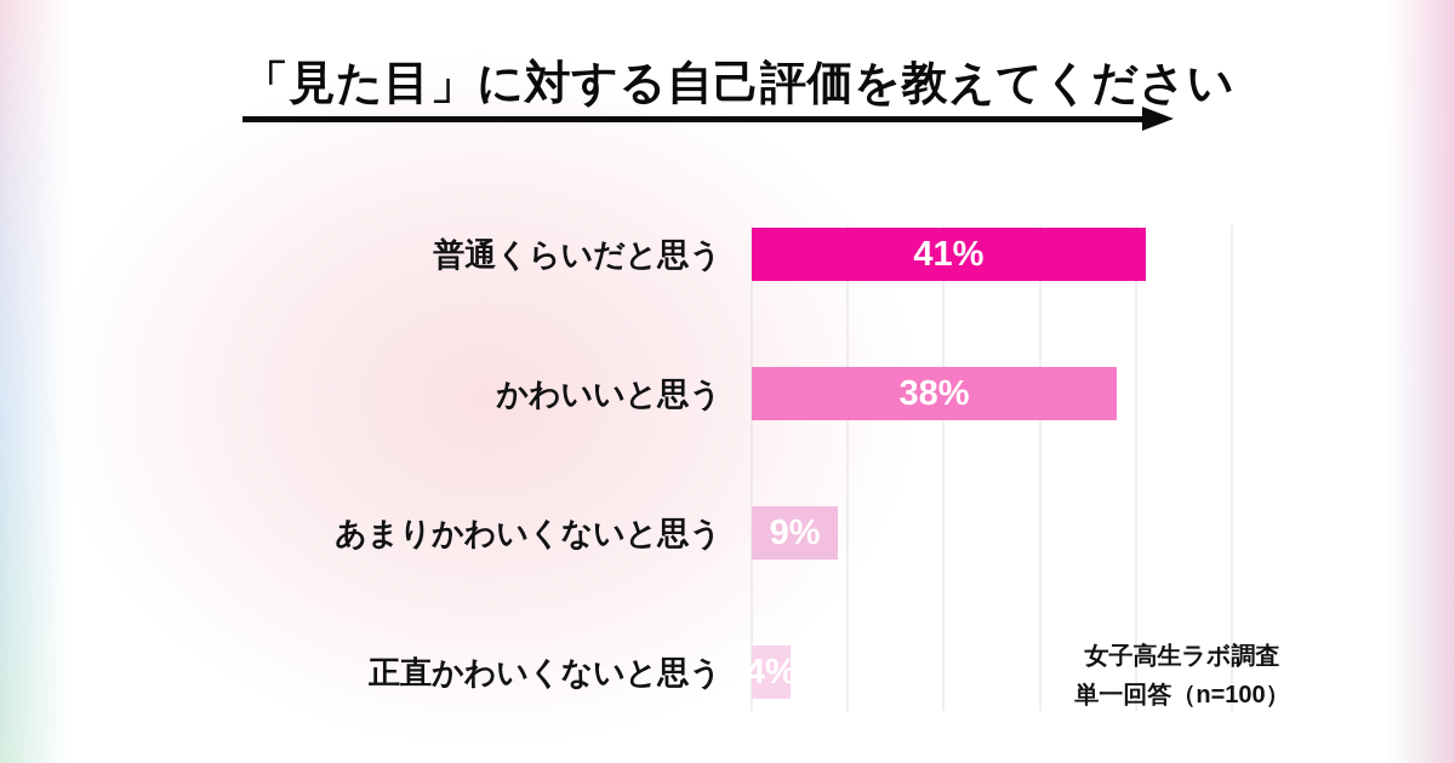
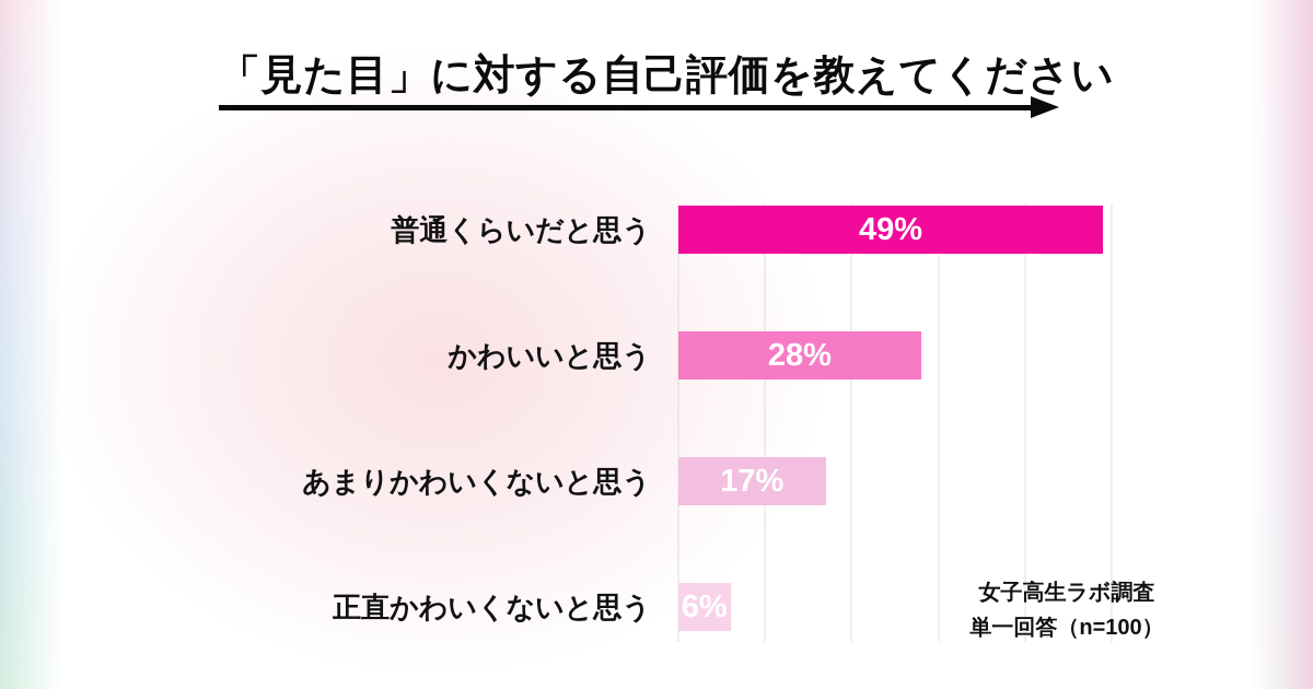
普通くらいだと思う: 41% -> 49%
かわいいと思う: 38% -> 28%
あまりかわいくないと思う: 9% -> 17%
正直かわいくないと思う: 4% -> 6%
